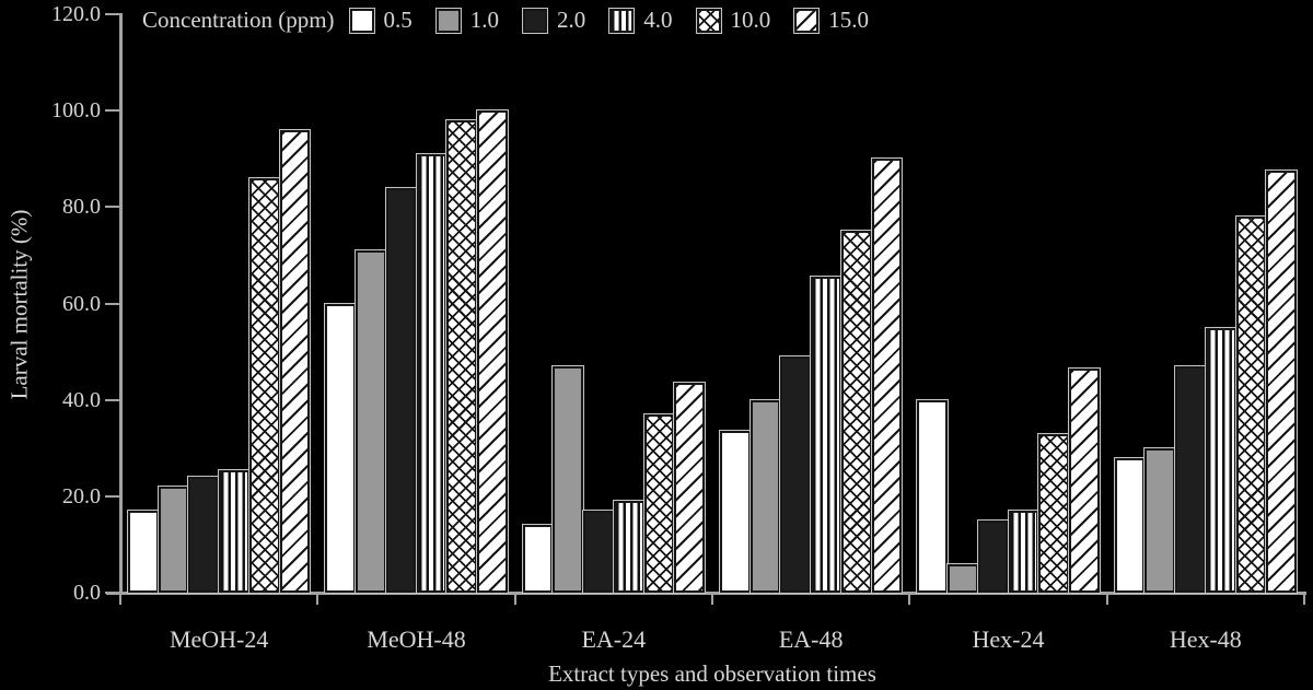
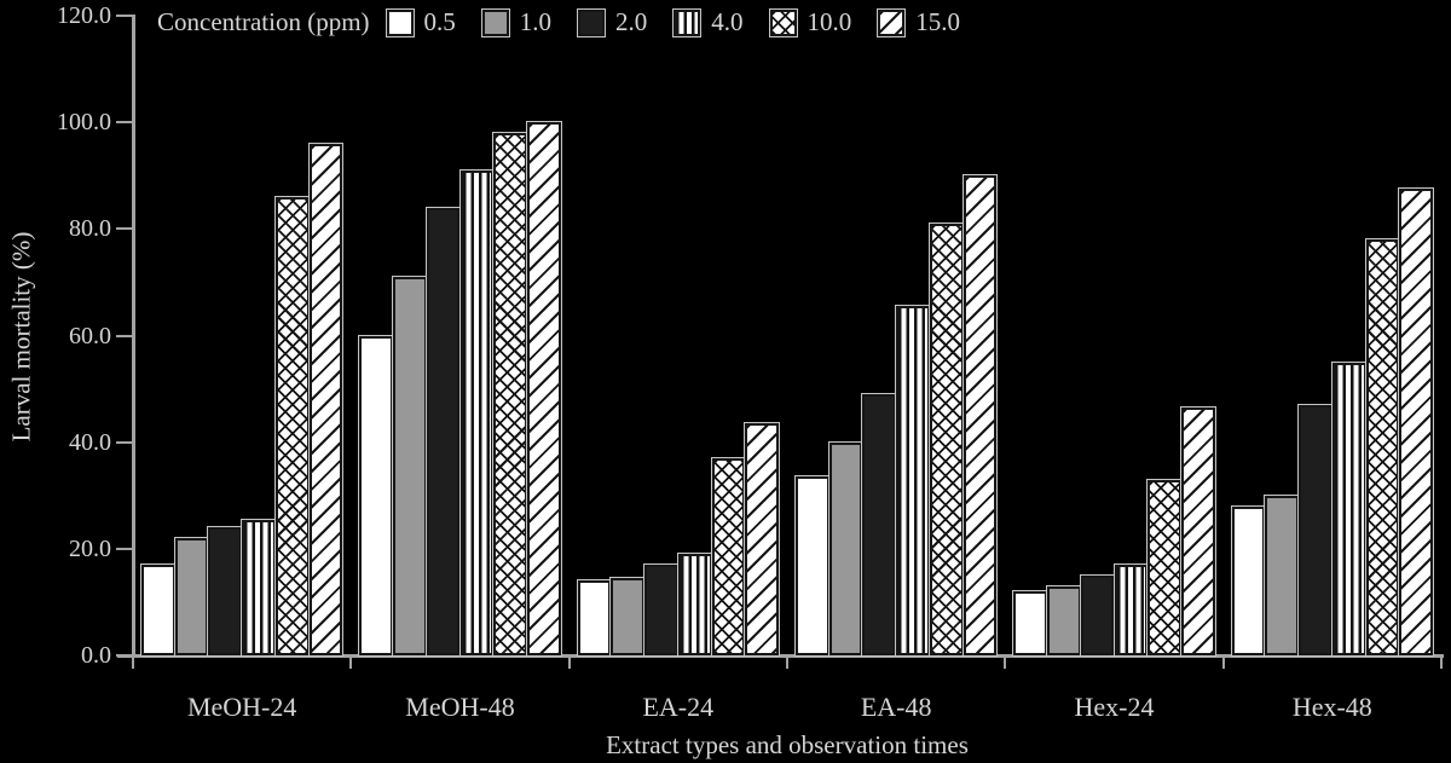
1.0/EA-24: 47 -> 14
10.0/EA-48: 75 -> 81
0.5/Hex-24: 40 -> 12
1.0/Hex-24: 6 -> 13
